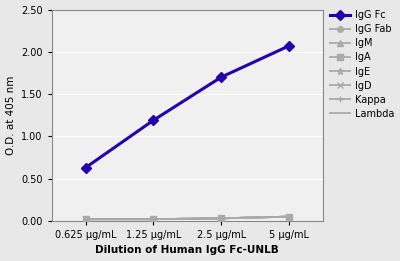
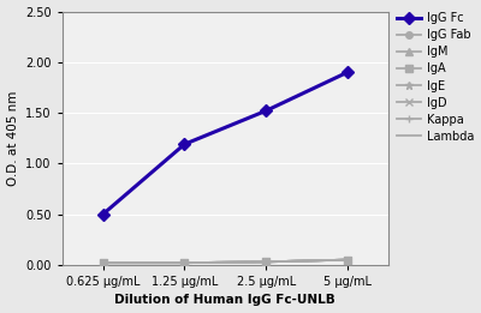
IgG Fc/0.625 μg/mL: 0.63 -> 0.50
IgG Fc/2.5 μg/mL: 1.70 -> 1.52
IgG Fc/5 μg/mL: 2.07 -> 1.90
